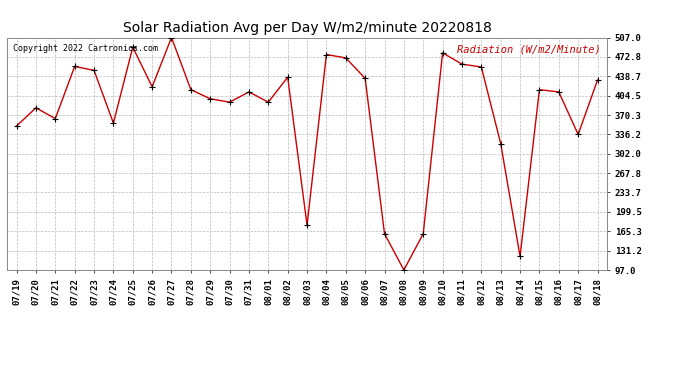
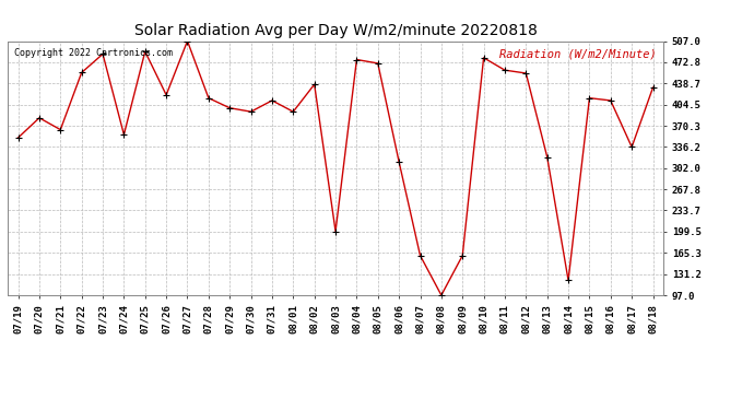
07/23: 449 -> 486
08/03: 176 -> 200
08/06: 435 -> 312
